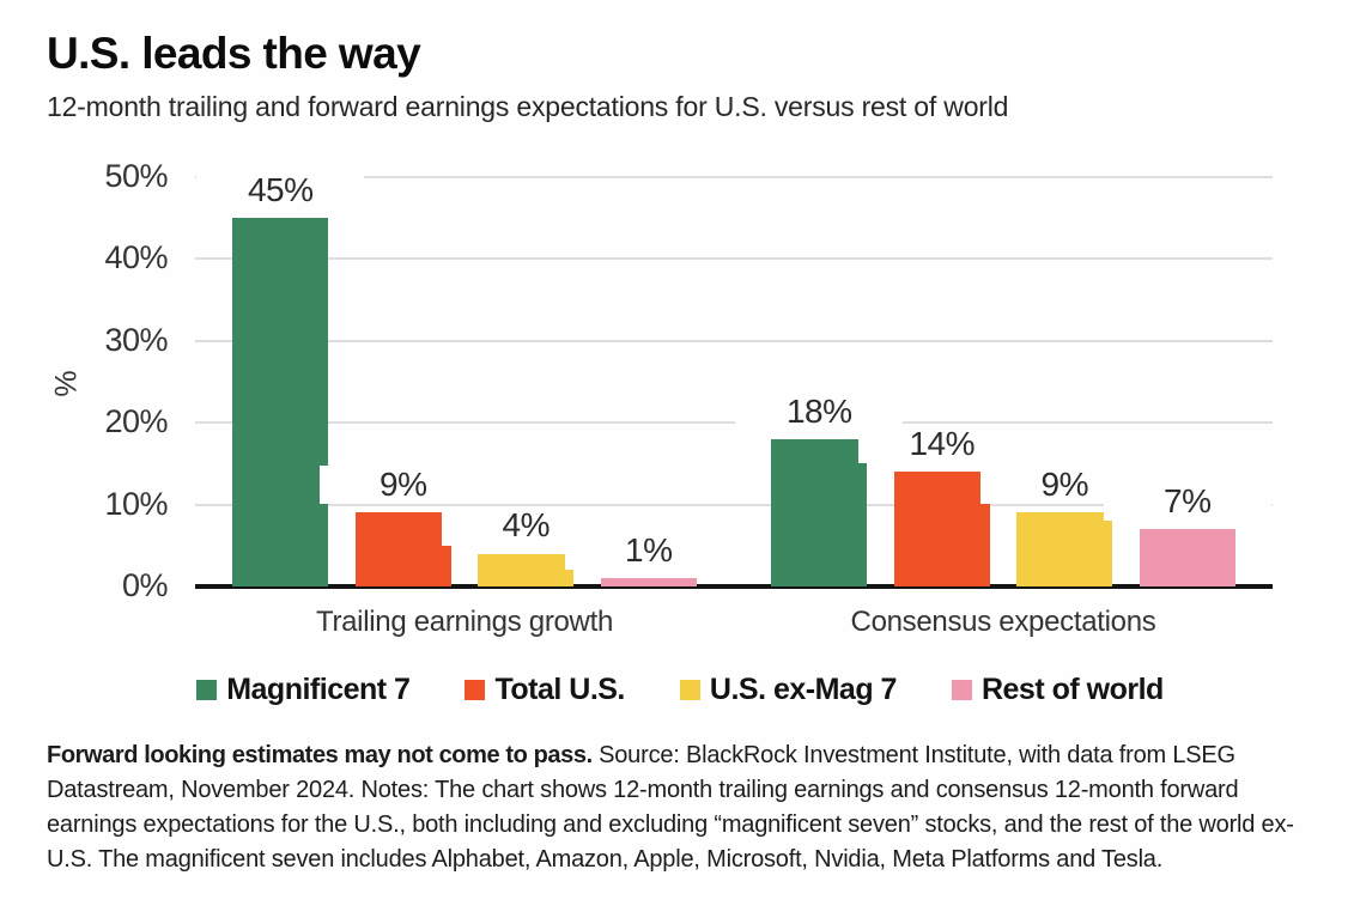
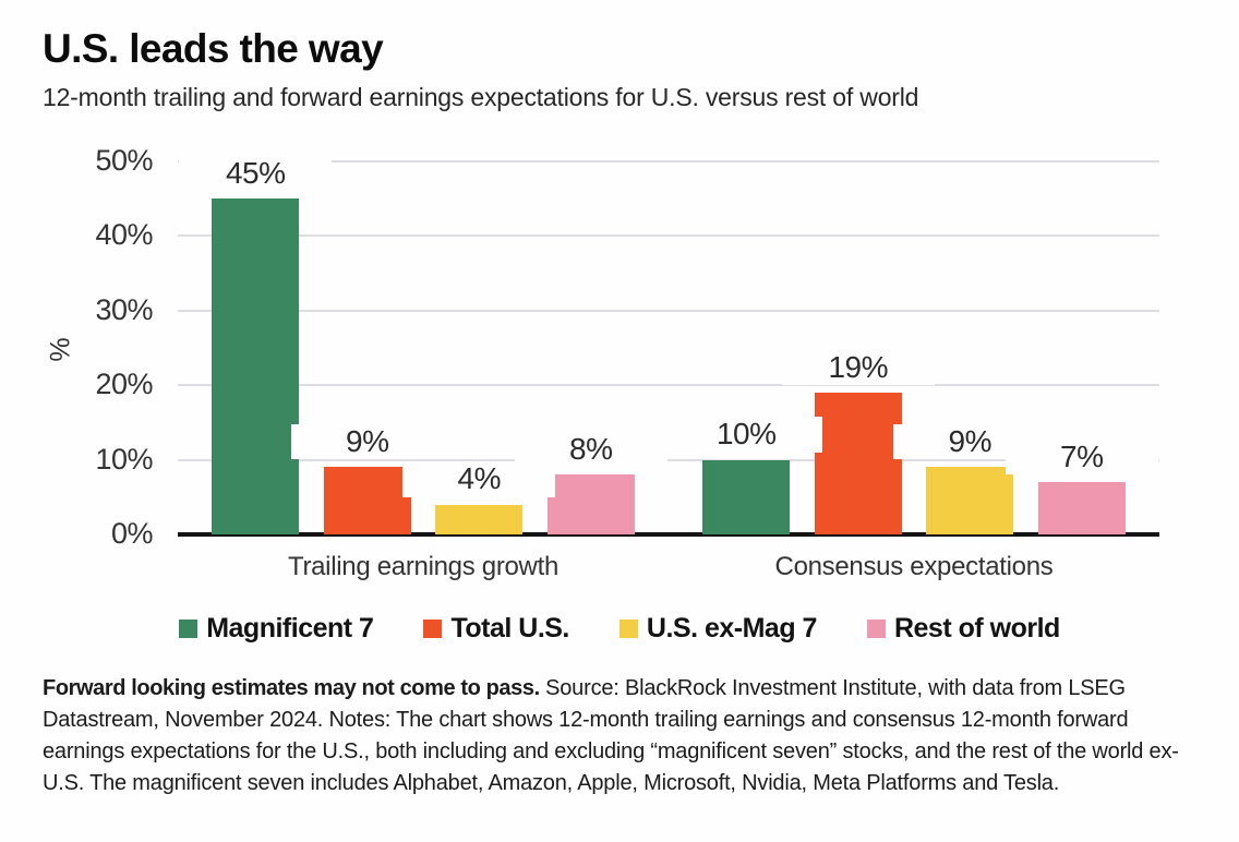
Rest of world/Trailing earnings growth: 1% -> 8%
Magnificent 7/Consensus expectations: 18% -> 10%
Total U.S./Consensus expectations: 14% -> 19%
